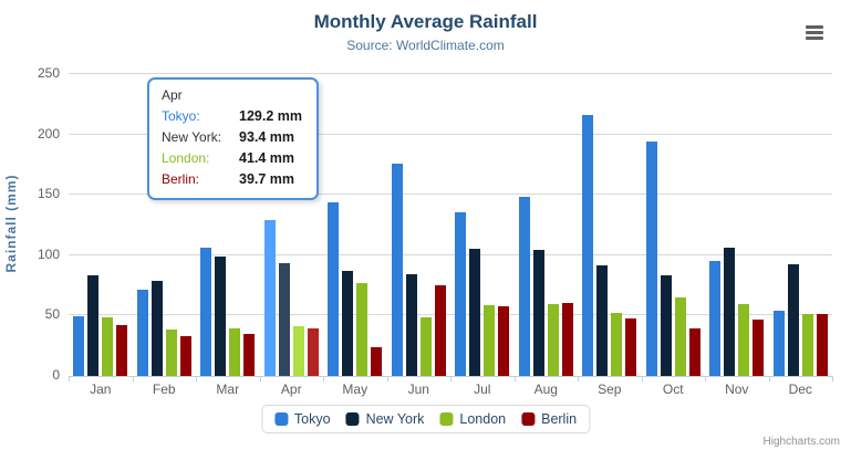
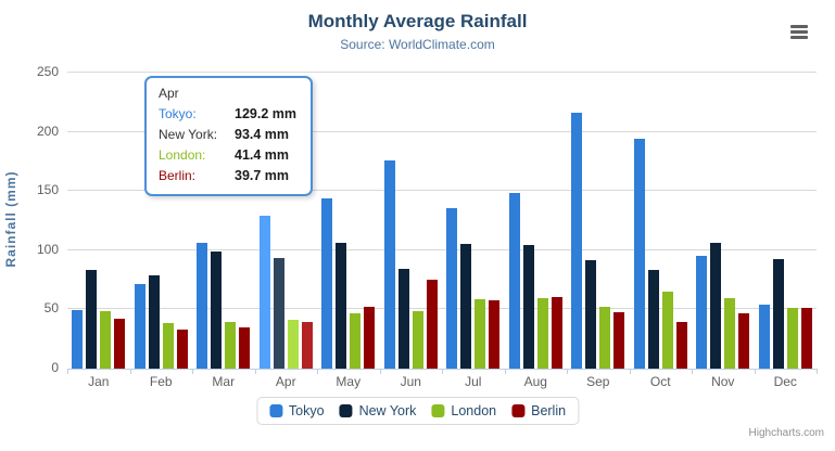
New York/May: 87 -> 106
London/May: 77 -> 47
Berlin/May: 24 -> 53
